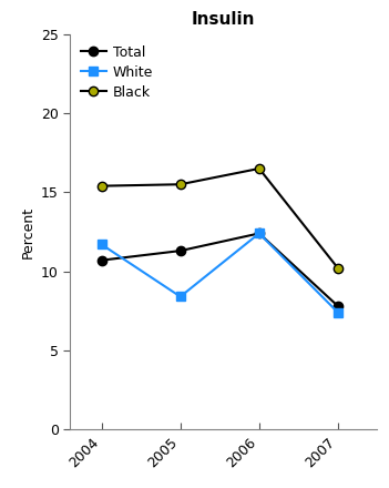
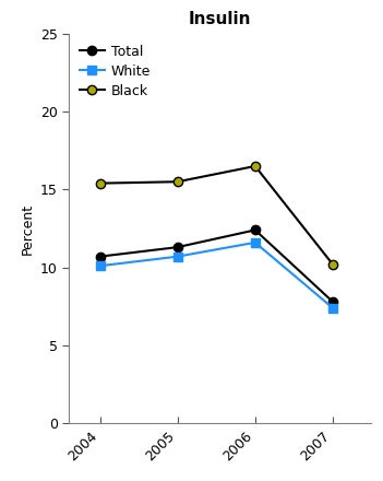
White/2004: 11.7 -> 10.1
White/2005: 8.4 -> 10.7
White/2006: 12.4 -> 11.6
